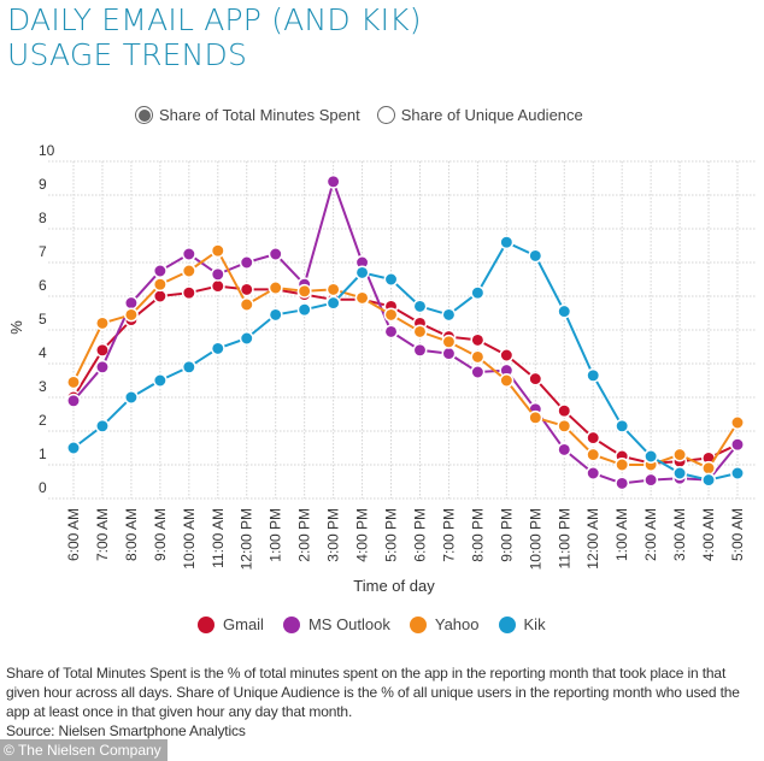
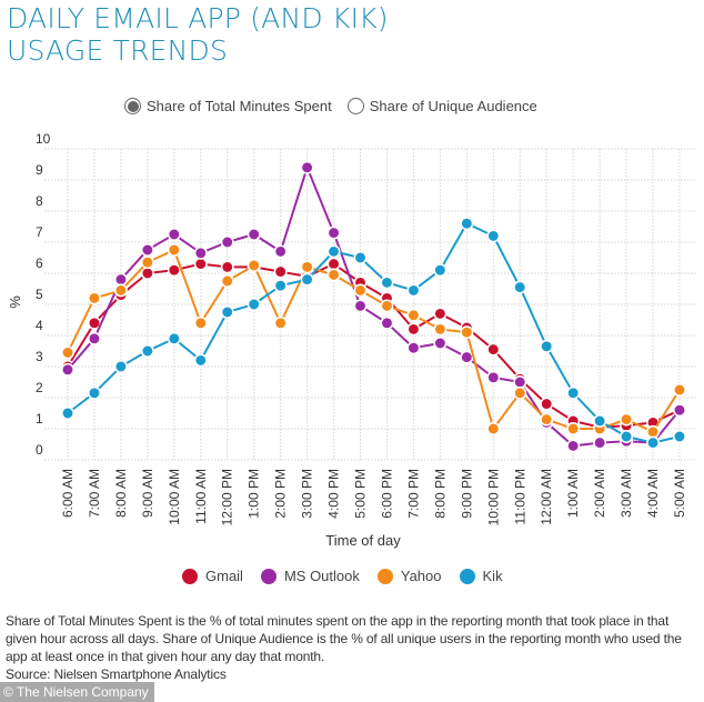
Yahoo/11:00 AM: 7.3 -> 4.4
Kik/11:00 AM: 4.5 -> 3.2
Kik/1:00 PM: 5.5 -> 5.0
MS Outlook/2:00 PM: 6.3 -> 6.7
Yahoo/2:00 PM: 6.2 -> 4.4
Gmail/4:00 PM: 5.9 -> 6.3
MS Outlook/4:00 PM: 7.0 -> 7.3
Gmail/7:00 PM: 4.8 -> 4.2
MS Outlook/7:00 PM: 4.3 -> 3.6
MS Outlook/9:00 PM: 3.8 -> 3.3
Yahoo/9:00 PM: 3.5 -> 4.1
Yahoo/10:00 PM: 2.4 -> 1.0
MS Outlook/11:00 PM: 1.4 -> 2.5
MS Outlook/12:00 AM: 0.8 -> 1.2
